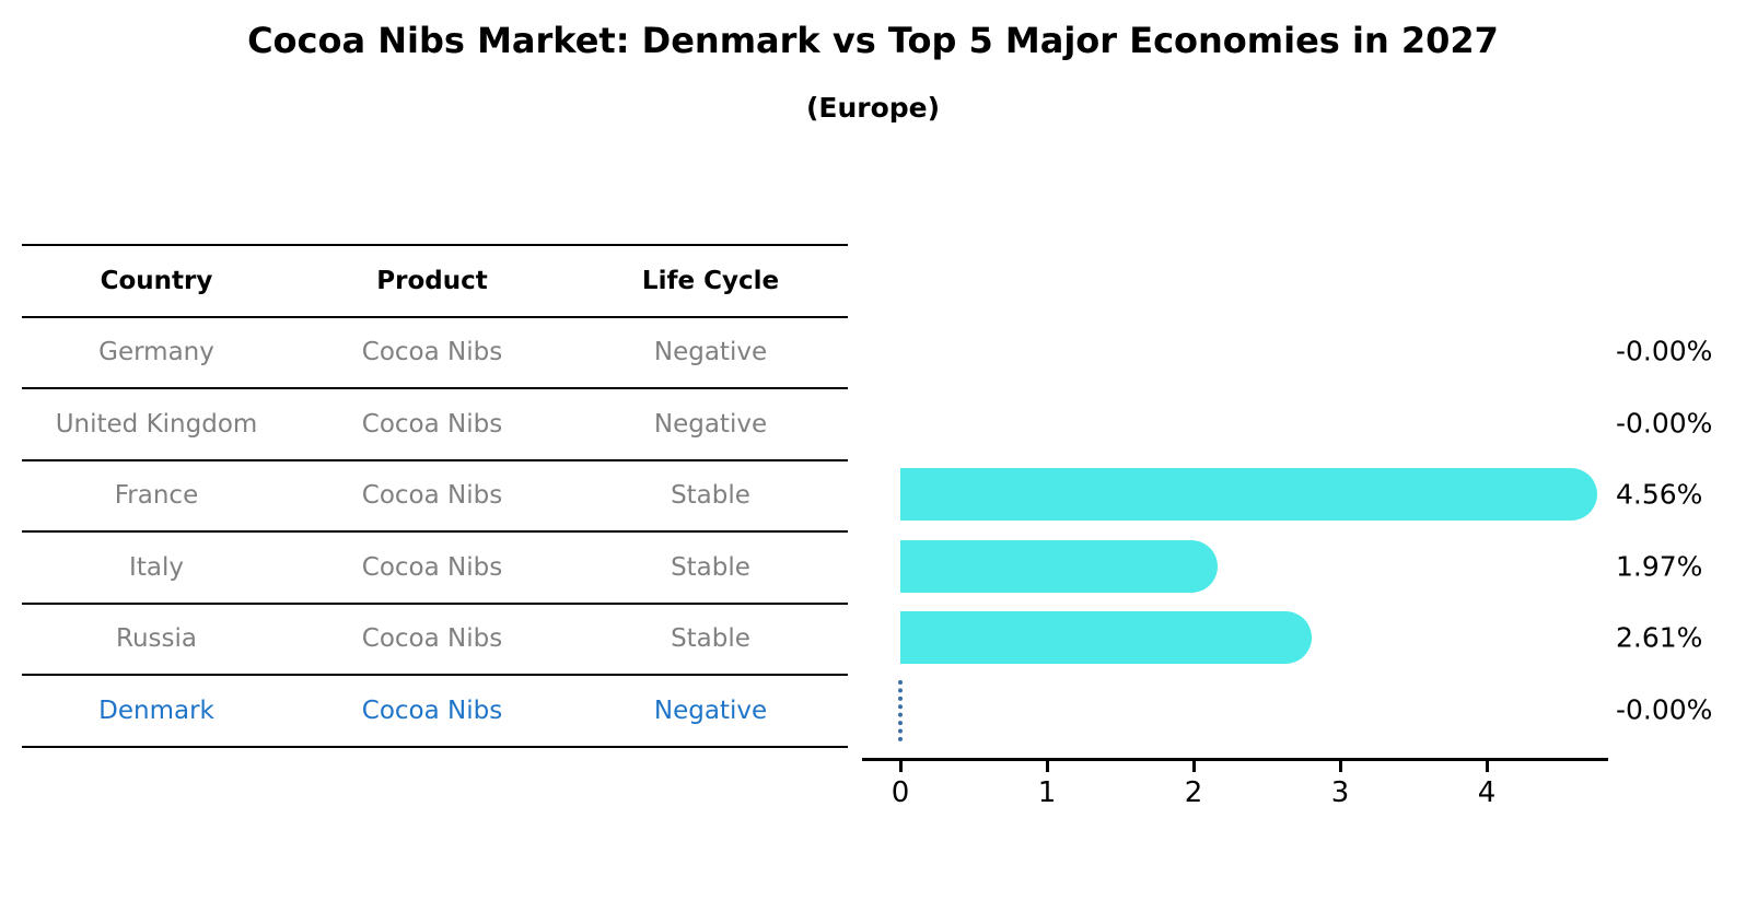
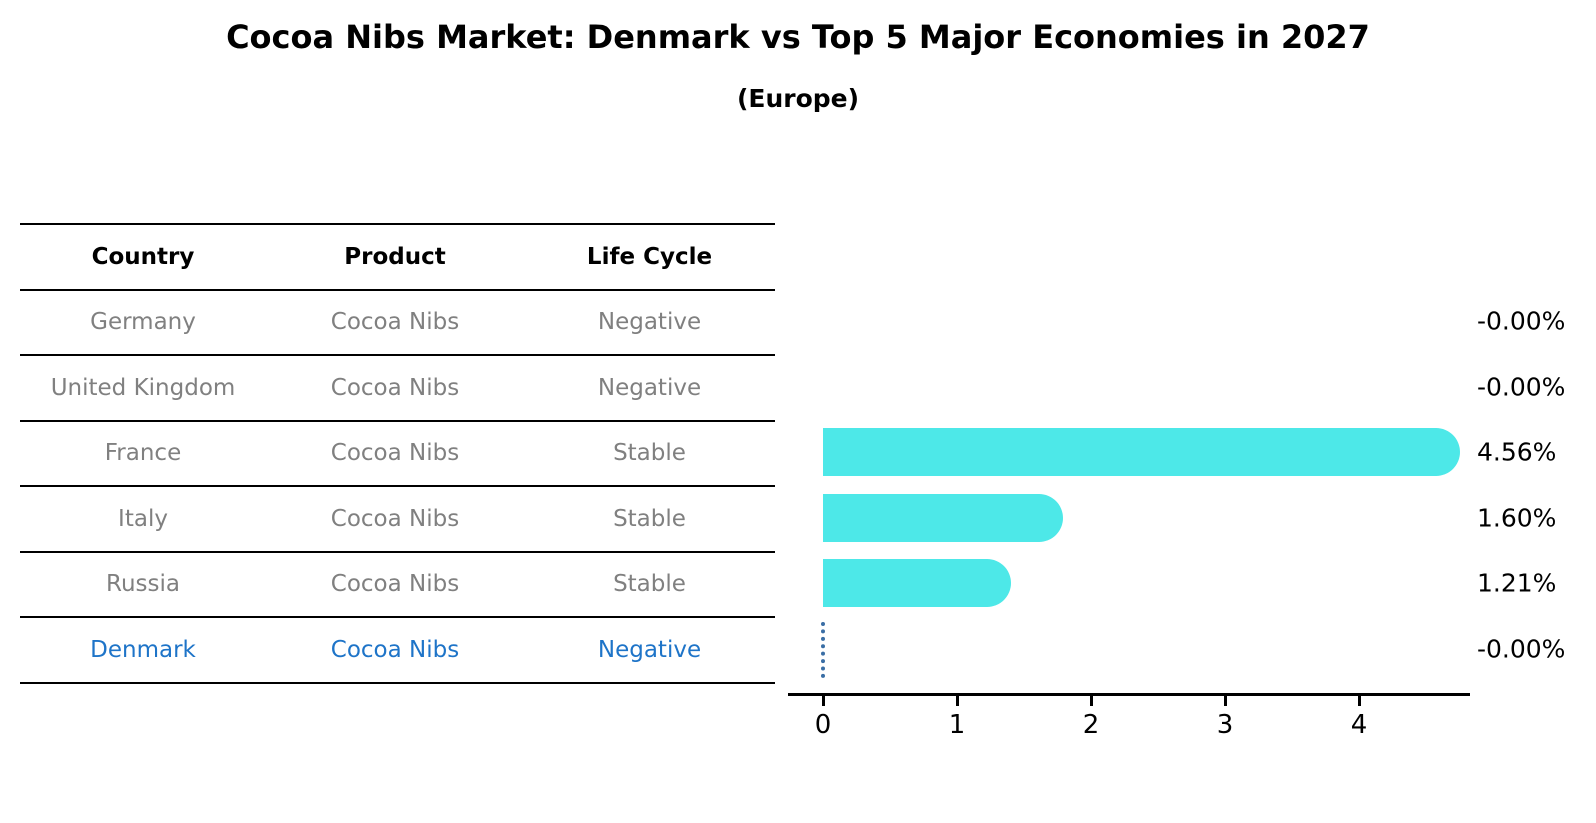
Italy: 1.97% -> 1.60%
Russia: 2.61% -> 1.21%
